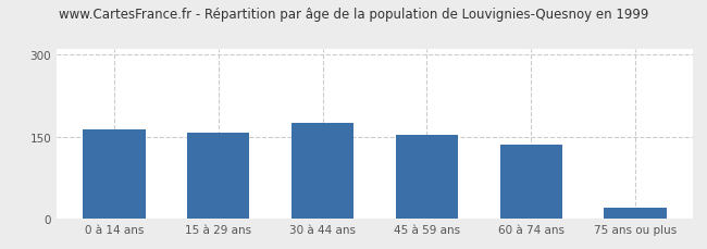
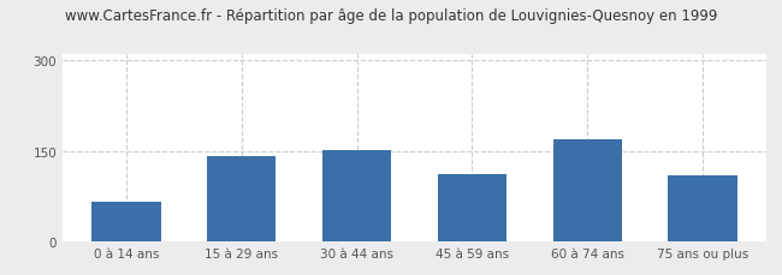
0 à 14 ans: 164 -> 66
15 à 29 ans: 158 -> 142
30 à 44 ans: 175 -> 152
45 à 59 ans: 153 -> 112
60 à 74 ans: 136 -> 170
75 ans ou plus: 20 -> 110
